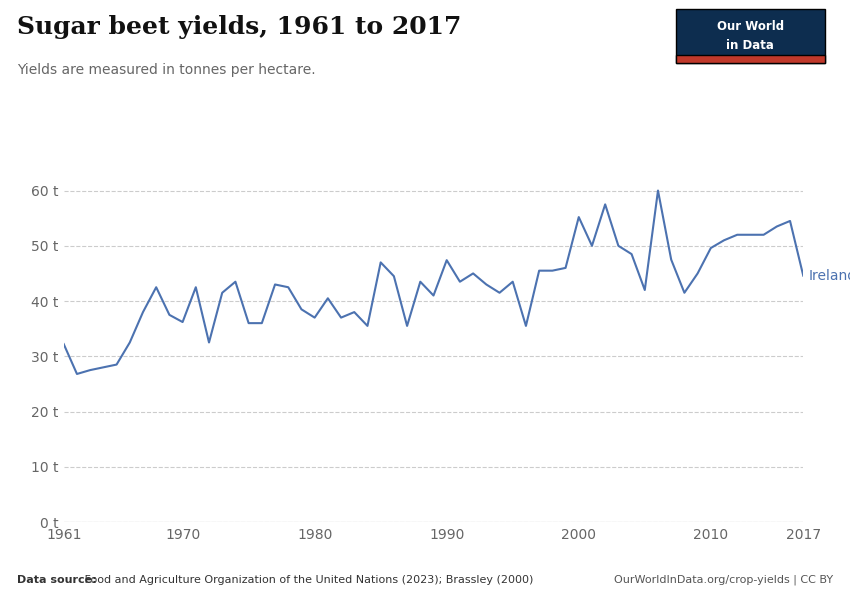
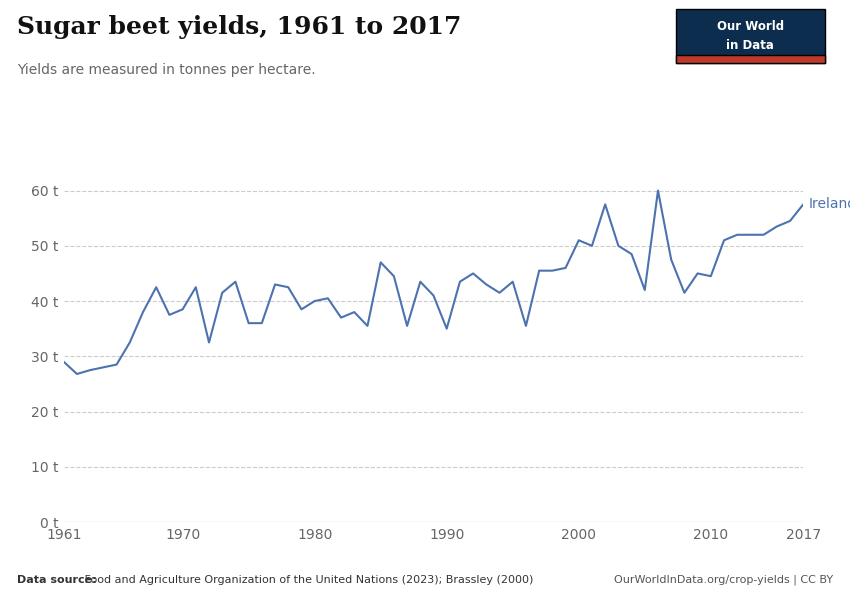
1961: 32.2 t -> 29.0 t
1970: 36.2 t -> 38.5 t
1980: 37.0 t -> 40.0 t
1990: 47.4 t -> 35.0 t
2000: 55.2 t -> 51.0 t
2010: 49.6 t -> 44.5 t
2017: 44.6 t -> 57.5 t
